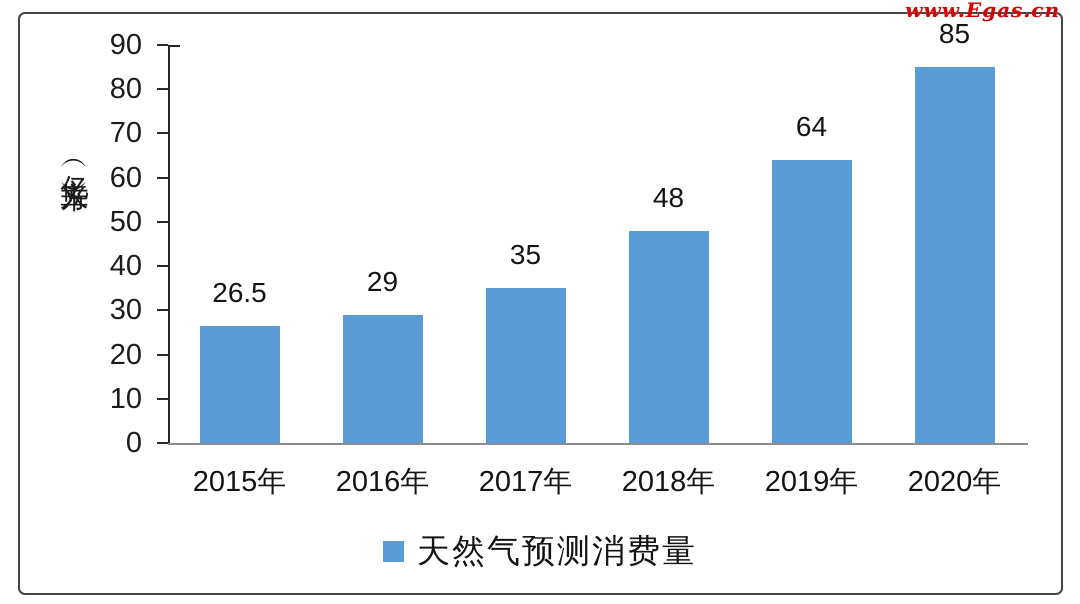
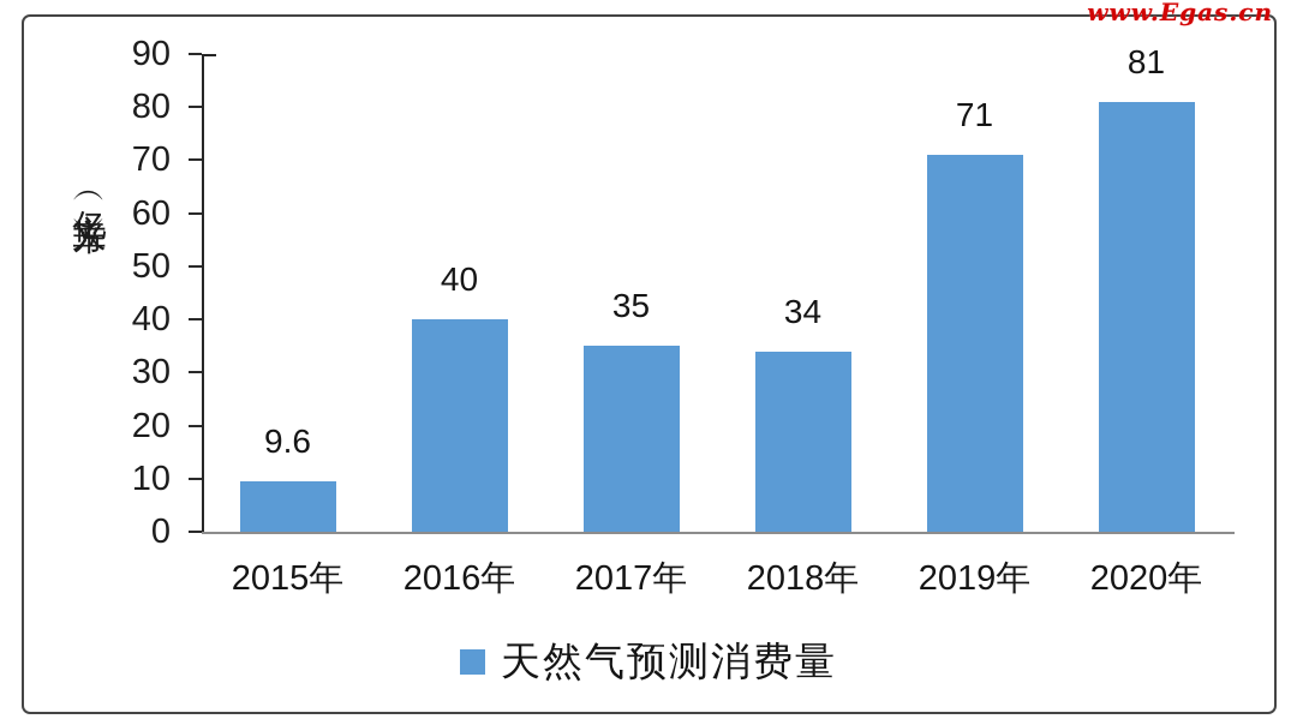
2015年: 26.5 -> 9.6
2016年: 29 -> 40
2018年: 48 -> 34
2019年: 64 -> 71
2020年: 85 -> 81
